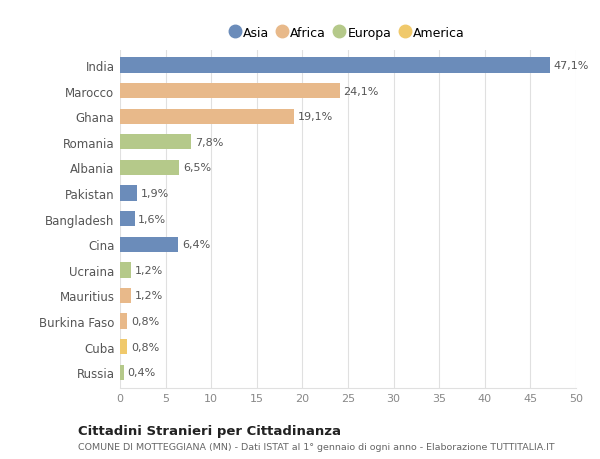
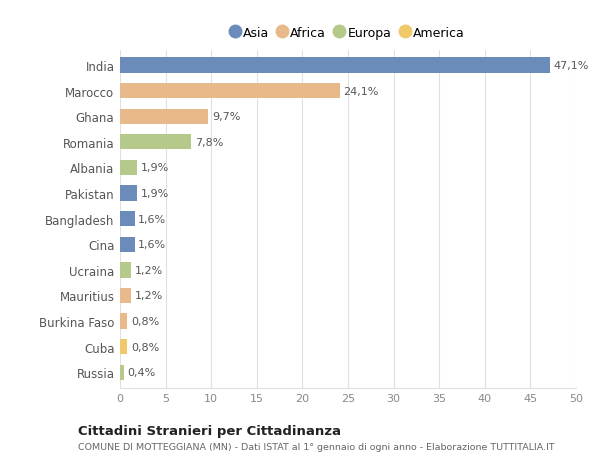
Ghana: 19,1% -> 9,7%
Albania: 6,5% -> 1,9%
Cina: 6,4% -> 1,6%
